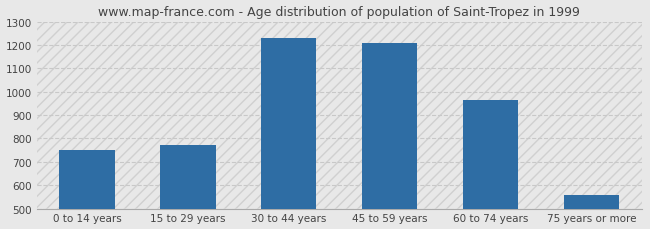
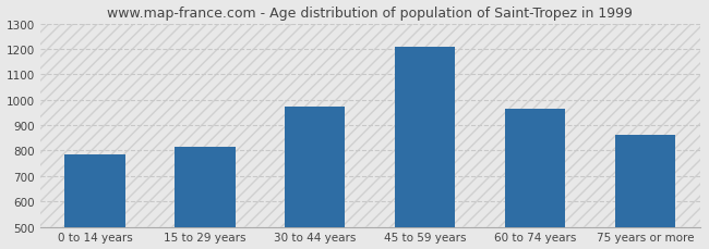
0 to 14 years: 750 -> 785
15 to 29 years: 770 -> 815
30 to 44 years: 1230 -> 975
75 years or more: 557 -> 860
